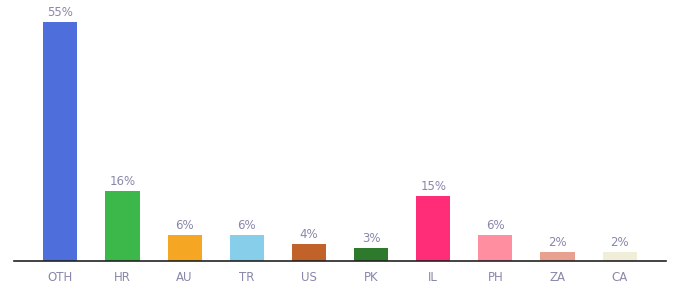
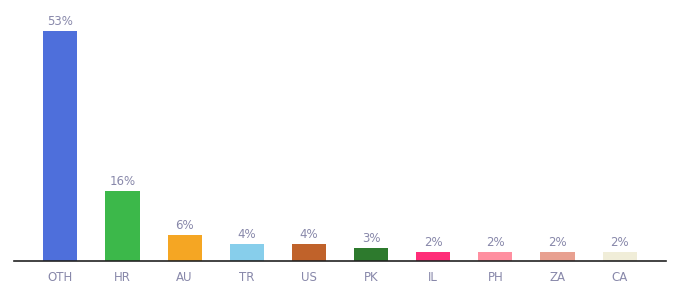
OTH: 55% -> 53%
TR: 6% -> 4%
IL: 15% -> 2%
PH: 6% -> 2%
